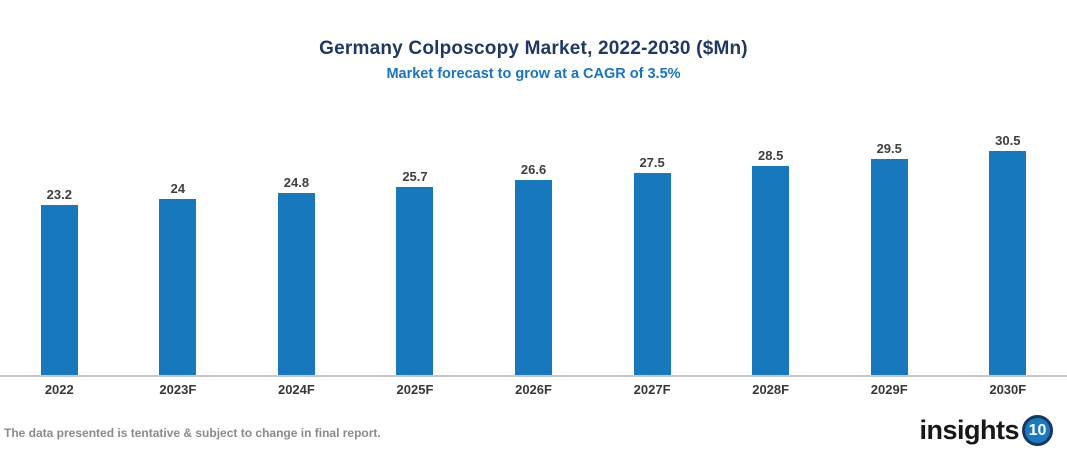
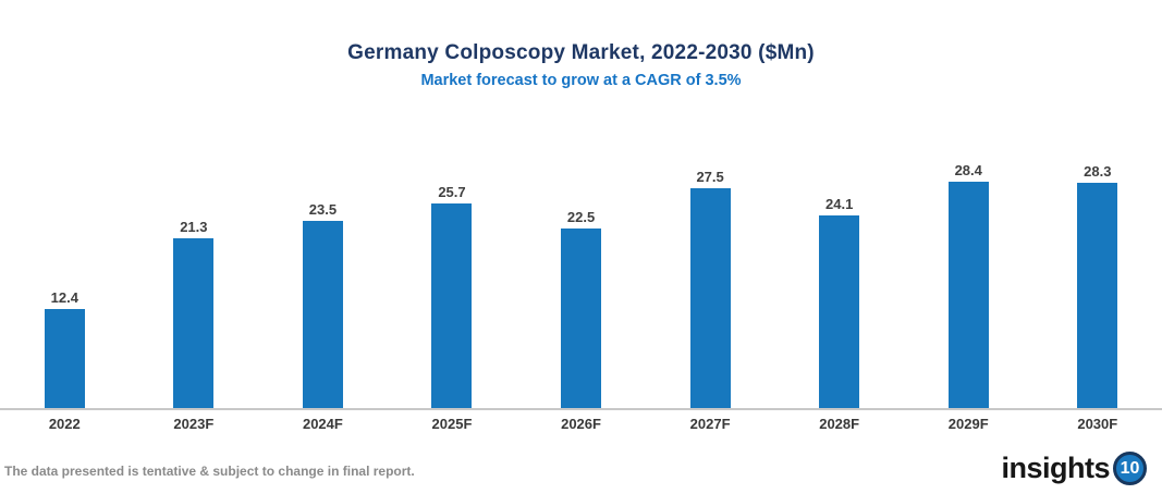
2022: 23.2 -> 12.4
2023F: 24 -> 21.3
2024F: 24.8 -> 23.5
2026F: 26.6 -> 22.5
2028F: 28.5 -> 24.1
2029F: 29.5 -> 28.4
2030F: 30.5 -> 28.3
